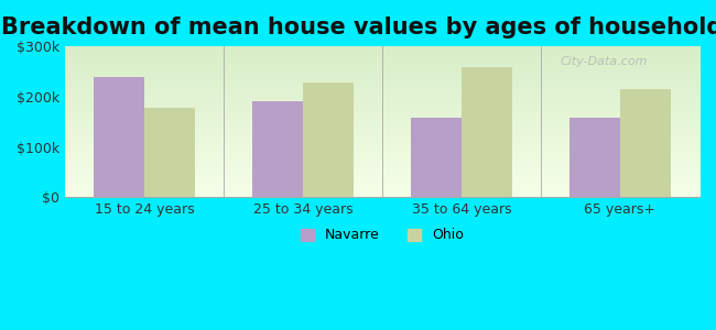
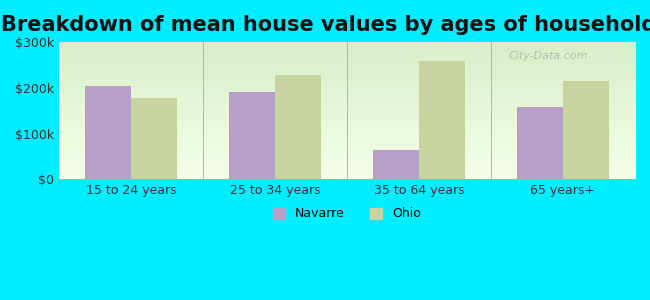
Navarre/15 to 24 years: $240k -> $205k
Navarre/35 to 64 years: $158k -> $65k
